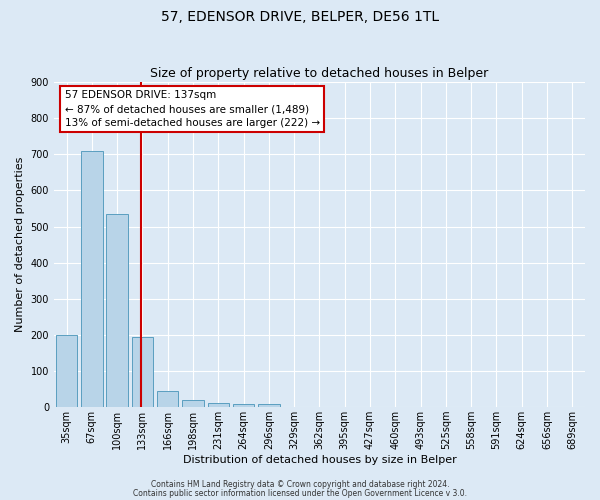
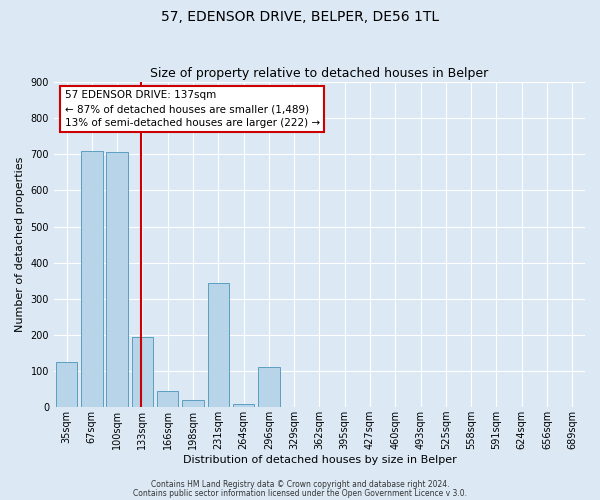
35sqm: 200 -> 125
100sqm: 535 -> 705
231sqm: 12 -> 345
296sqm: 8 -> 110
